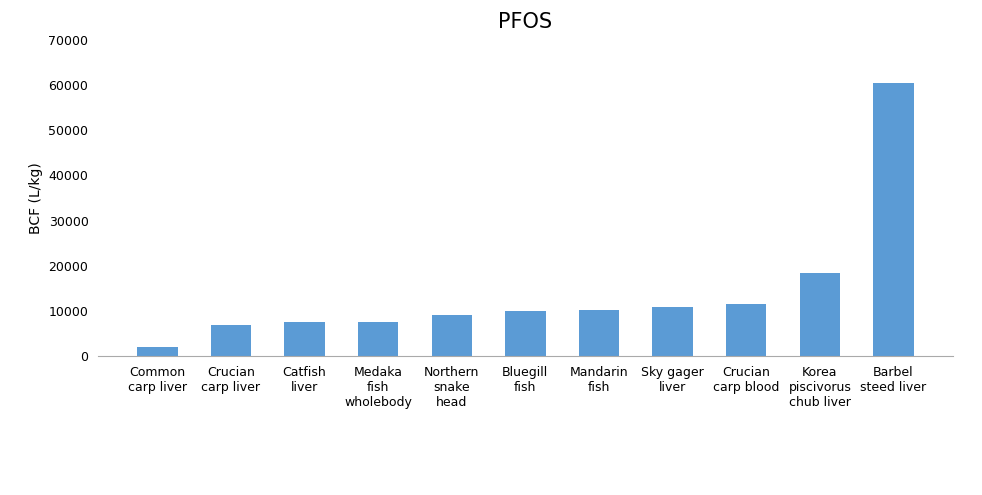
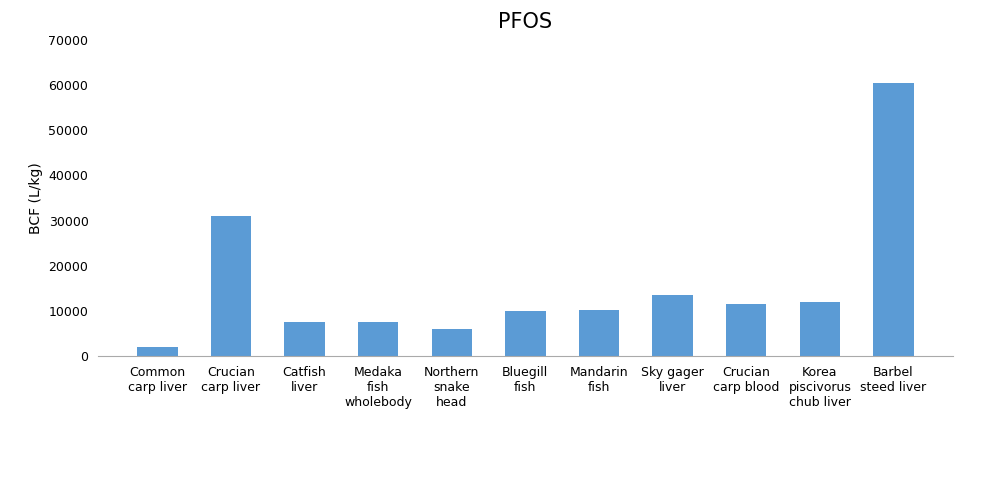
Crucian carp liver: 7000 -> 31000
Northern snake head: 9200 -> 6000
Sky gager liver: 11000 -> 13500
Korea piscivorus chub liver: 18500 -> 12000
